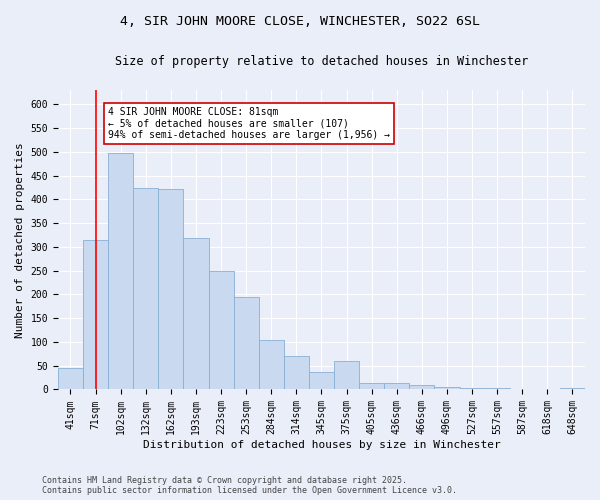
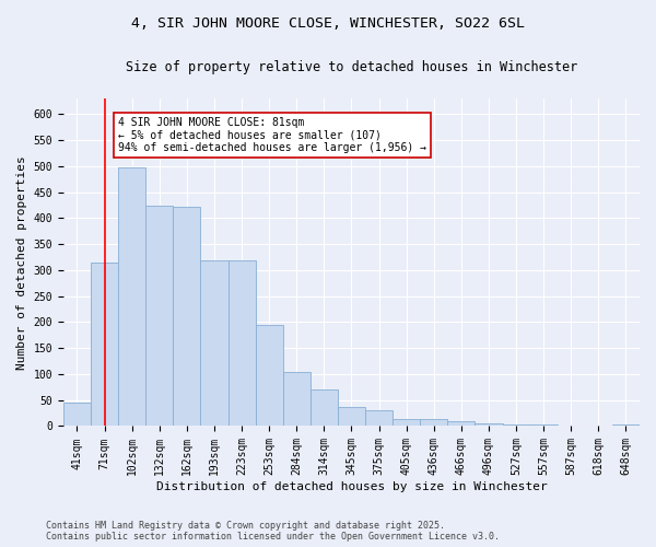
223sqm: 250 -> 318
375sqm: 60 -> 31
